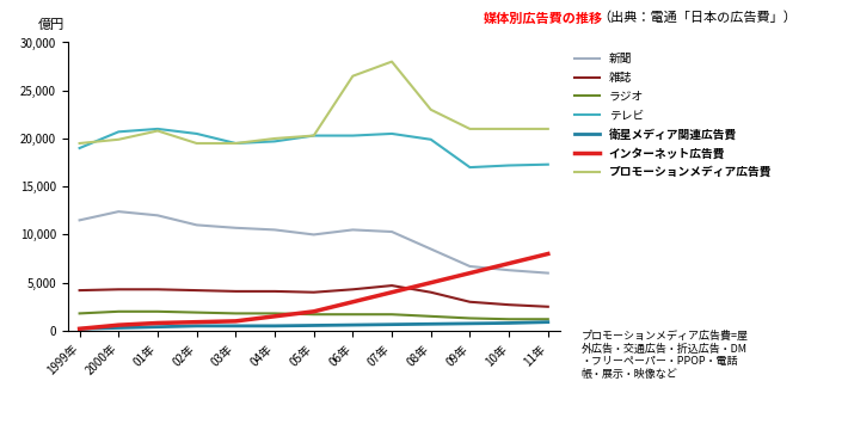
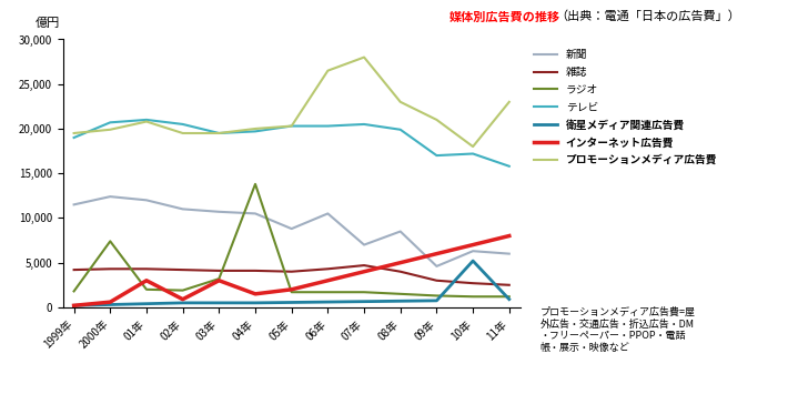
ラジオ/2000年: 2,000 -> 7,400
インターネット広告費/01年: 800 -> 3,000
ラジオ/03年: 1,800 -> 3,200
インターネット広告費/03年: 1,000 -> 3,000
ラジオ/04年: 1,800 -> 13,800
新聞/05年: 10,000 -> 8,800
新聞/07年: 10,300 -> 7,000
新聞/09年: 6,700 -> 4,600
衛星メディア関連広告費/10年: 800 -> 5,200
プロモーションメディア広告費/10年: 21,000 -> 18,000
テレビ/11年: 17,300 -> 15,800
プロモーションメディア広告費/11年: 21,000 -> 23,000
